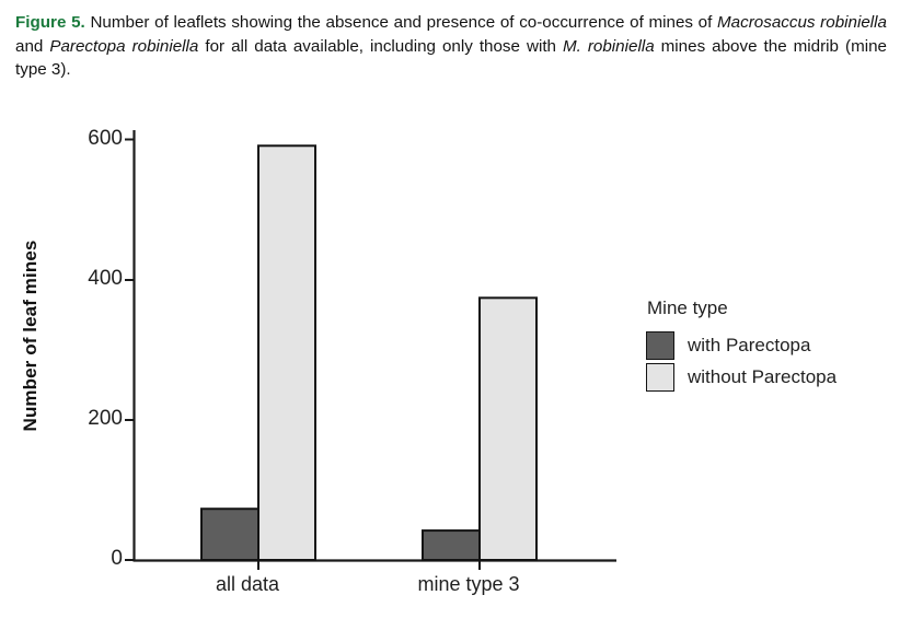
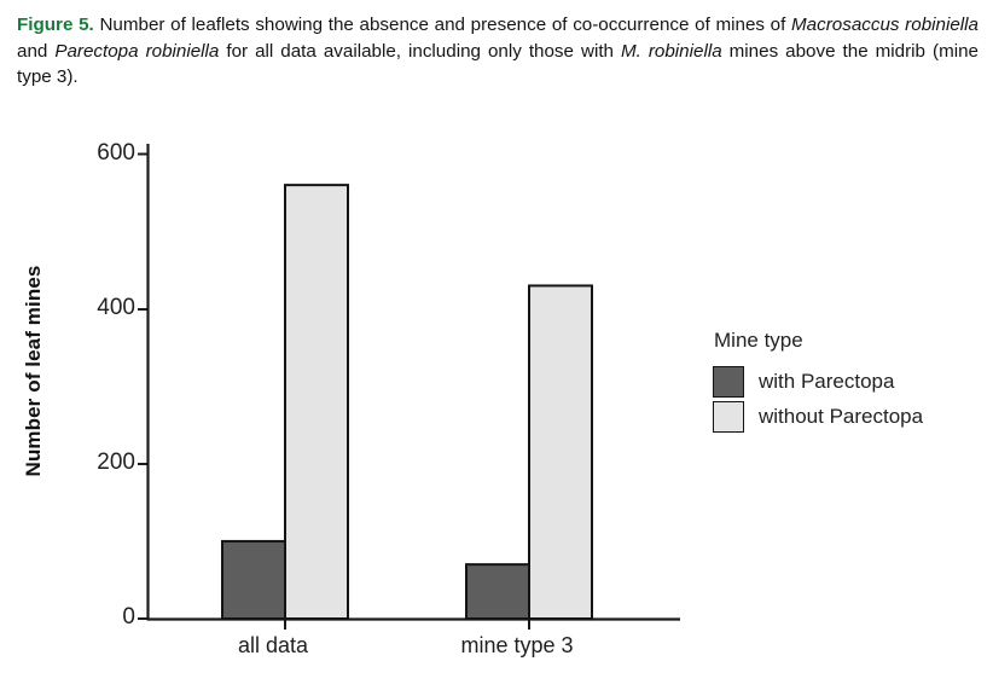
with Parectopa/all data: 70 -> 100
without Parectopa/all data: 590 -> 560
with Parectopa/mine type 3: 40 -> 70
without Parectopa/mine type 3: 370 -> 430
